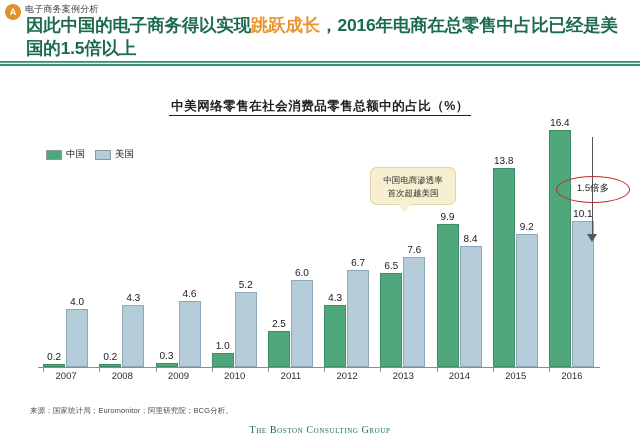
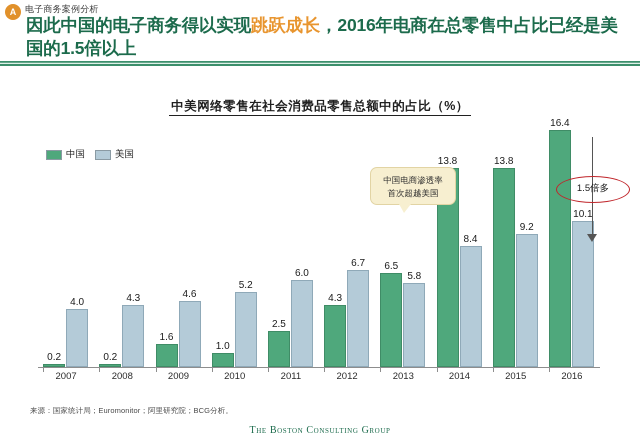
中国/2009: 0.3 -> 1.6
美国/2013: 7.6 -> 5.8
中国/2014: 9.9 -> 13.8
